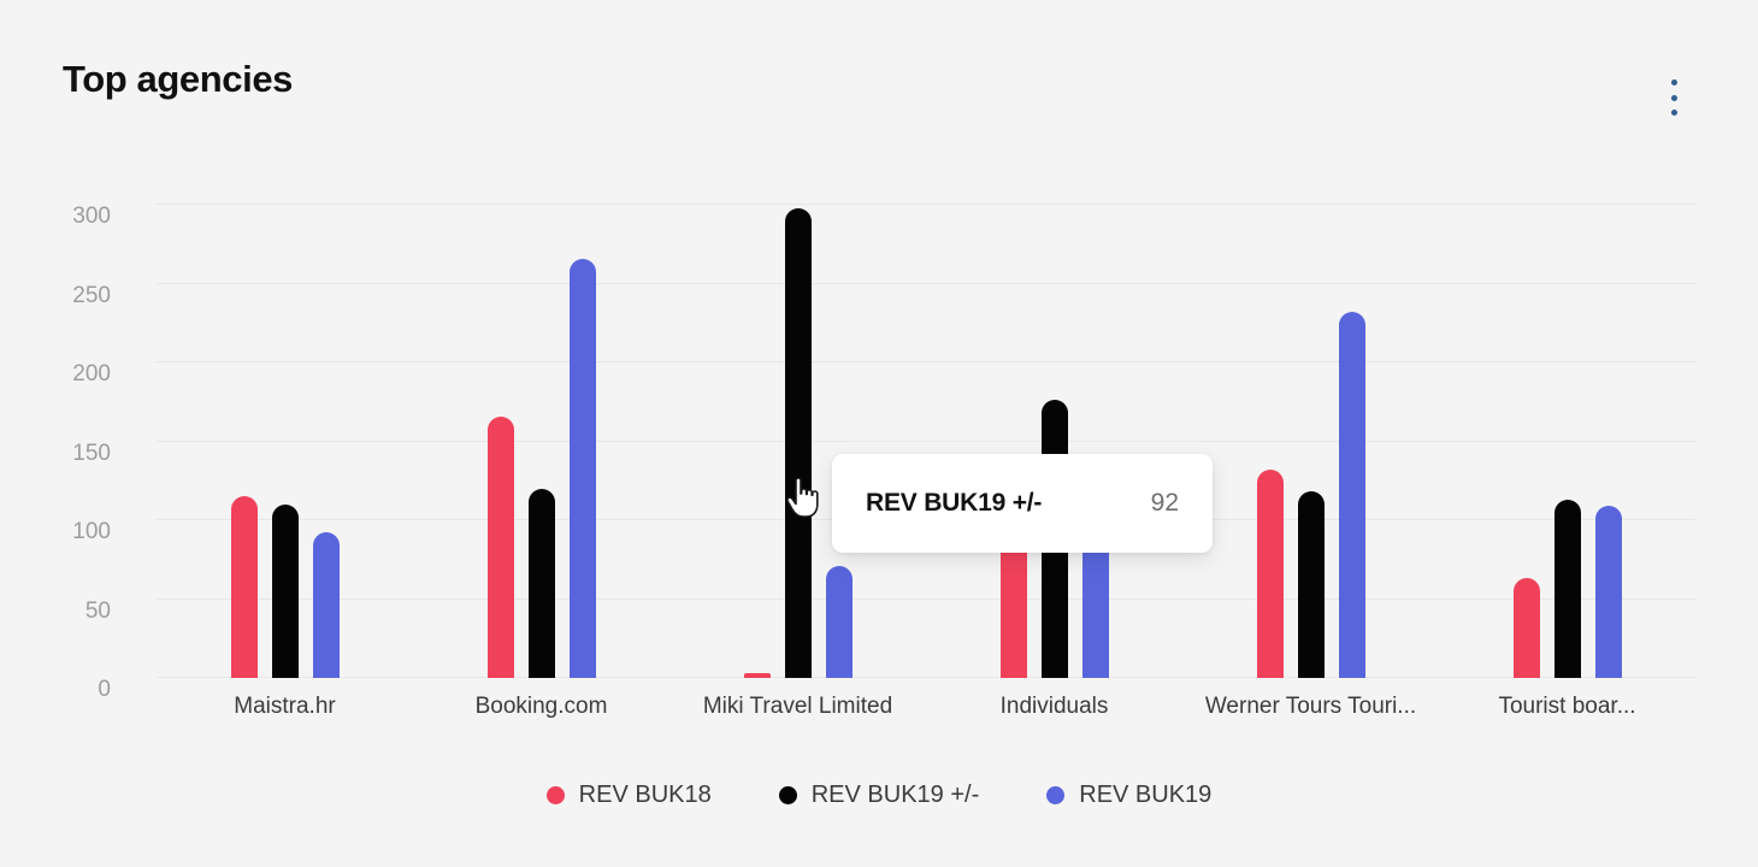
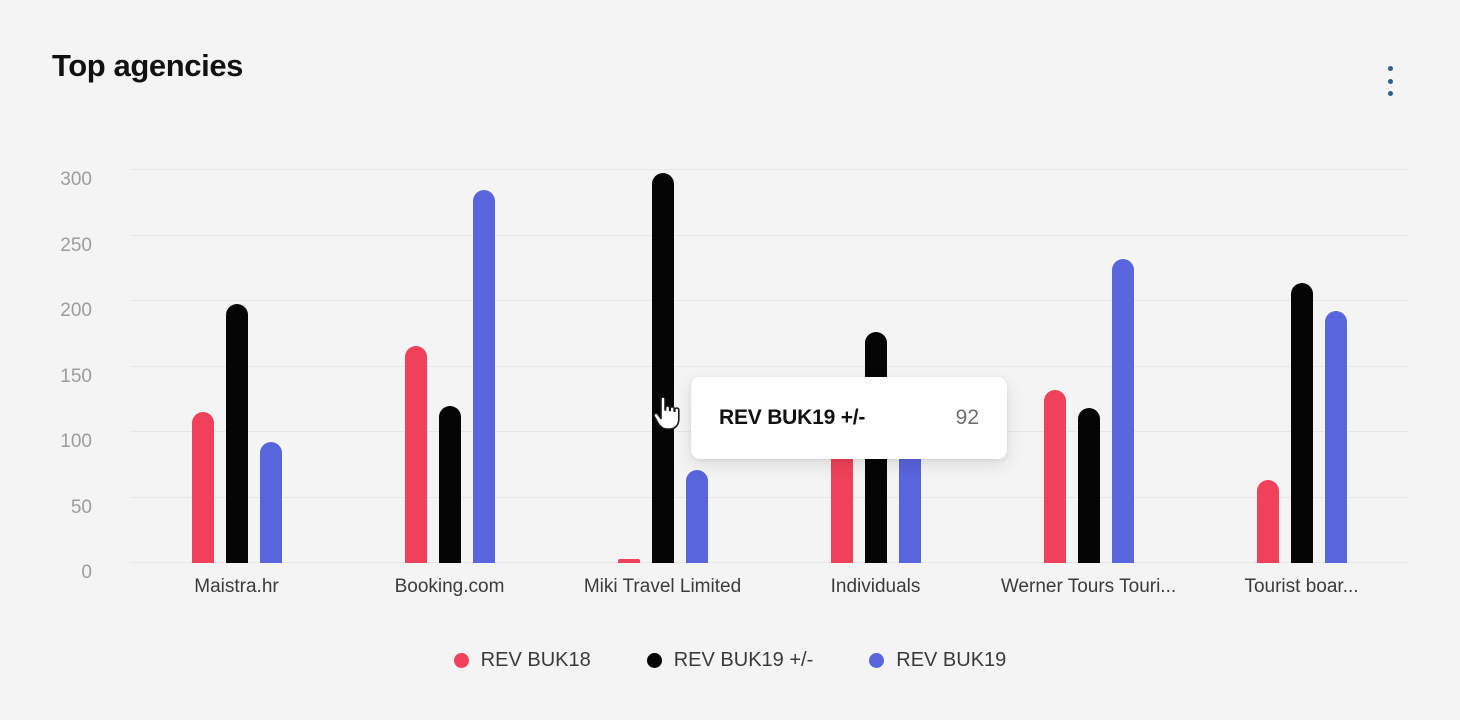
REV BUK19 +/-/Maistra.hr: 110 -> 198
REV BUK19/Booking.com: 266 -> 285
REV BUK19 +/-/Tourist boar...: 113 -> 214
REV BUK19/Tourist boar...: 109 -> 192
